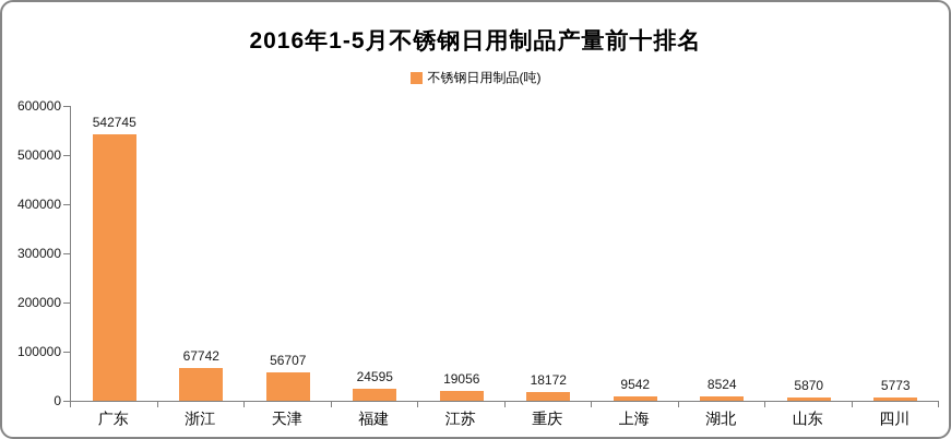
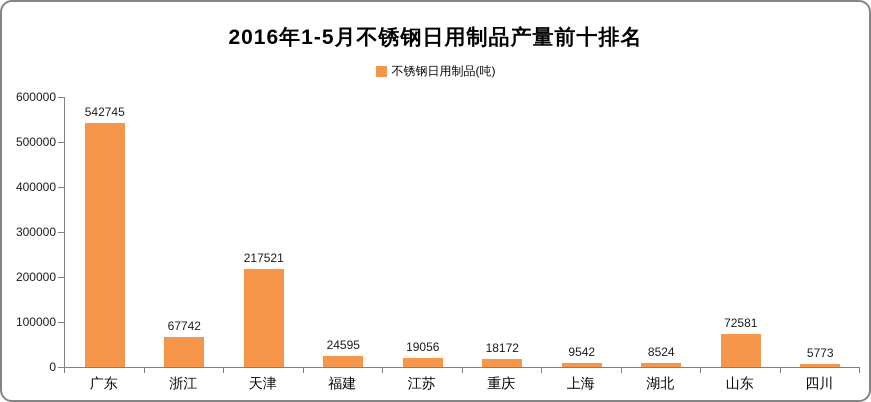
天津: 56707 -> 217521
山东: 5870 -> 72581
